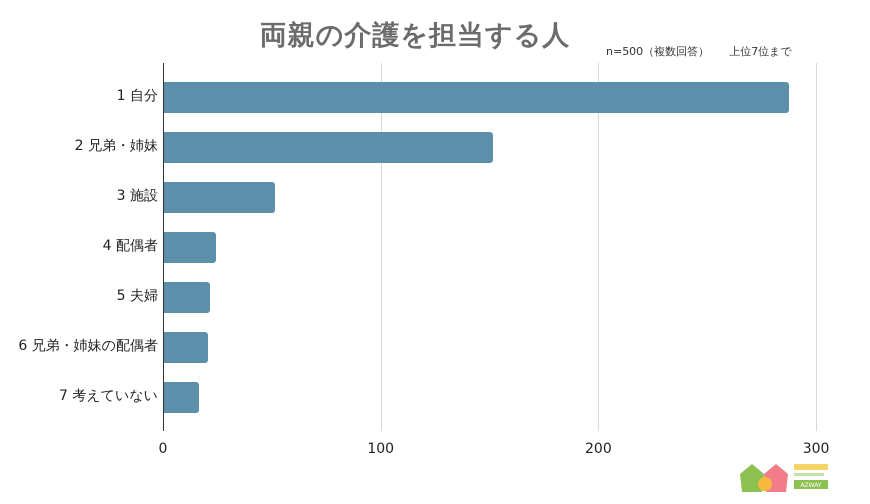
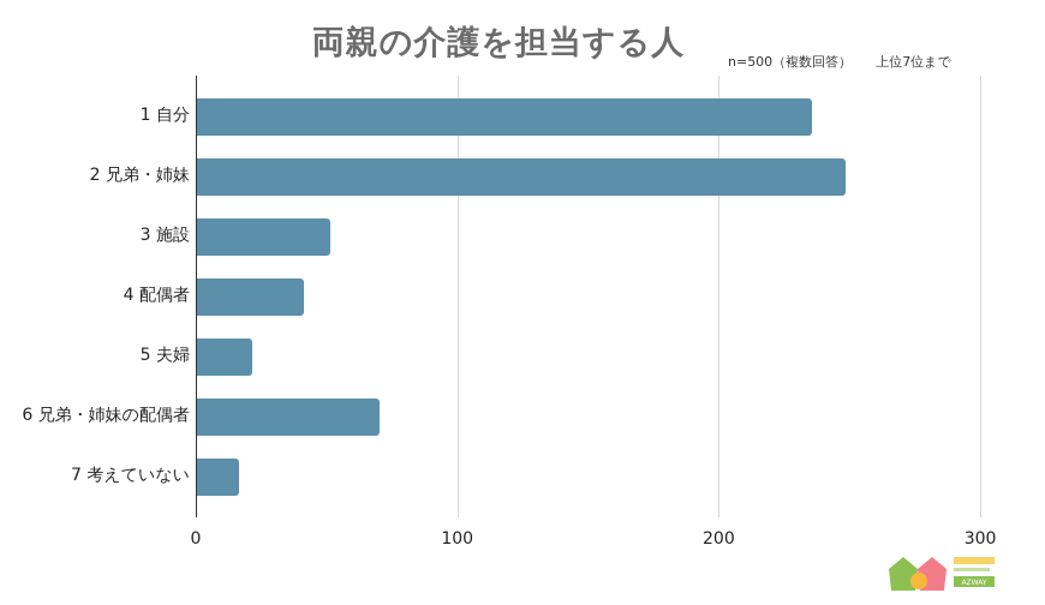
1 自分: 287 -> 235
2 兄弟・姉妹: 151 -> 248
4 配偶者: 24 -> 41
6 兄弟・姉妹の配偶者: 20 -> 70
